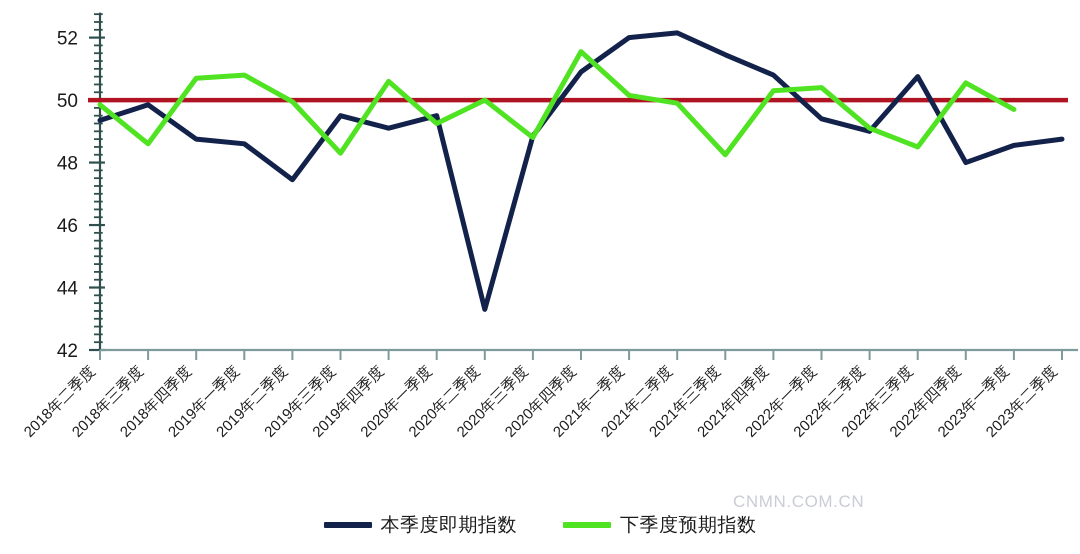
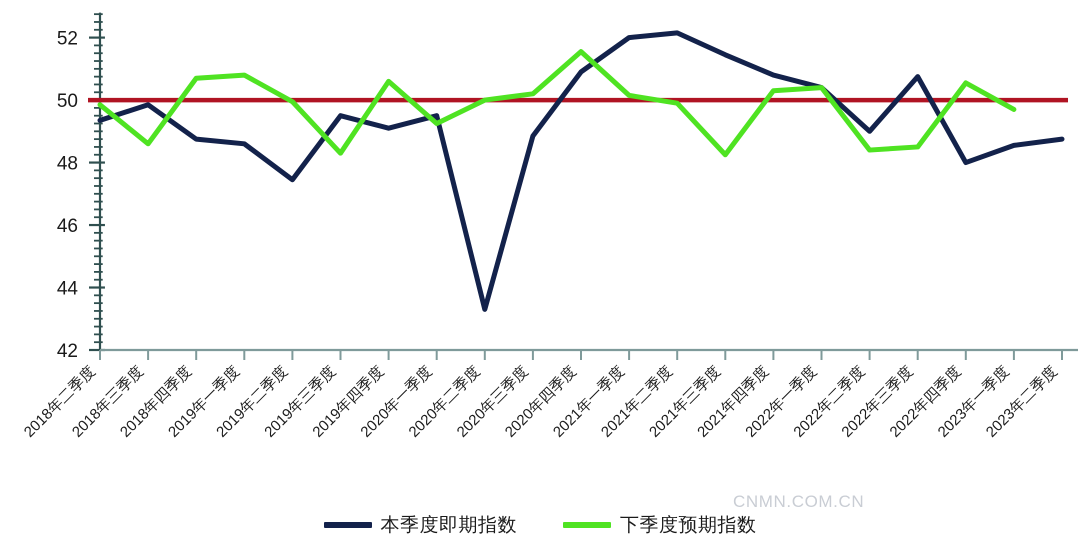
下季度预期指数/2020年三季度: 48.8 -> 50.2
本季度即期指数/2022年一季度: 49.4 -> 50.4
下季度预期指数/2022年二季度: 49.1 -> 48.4
